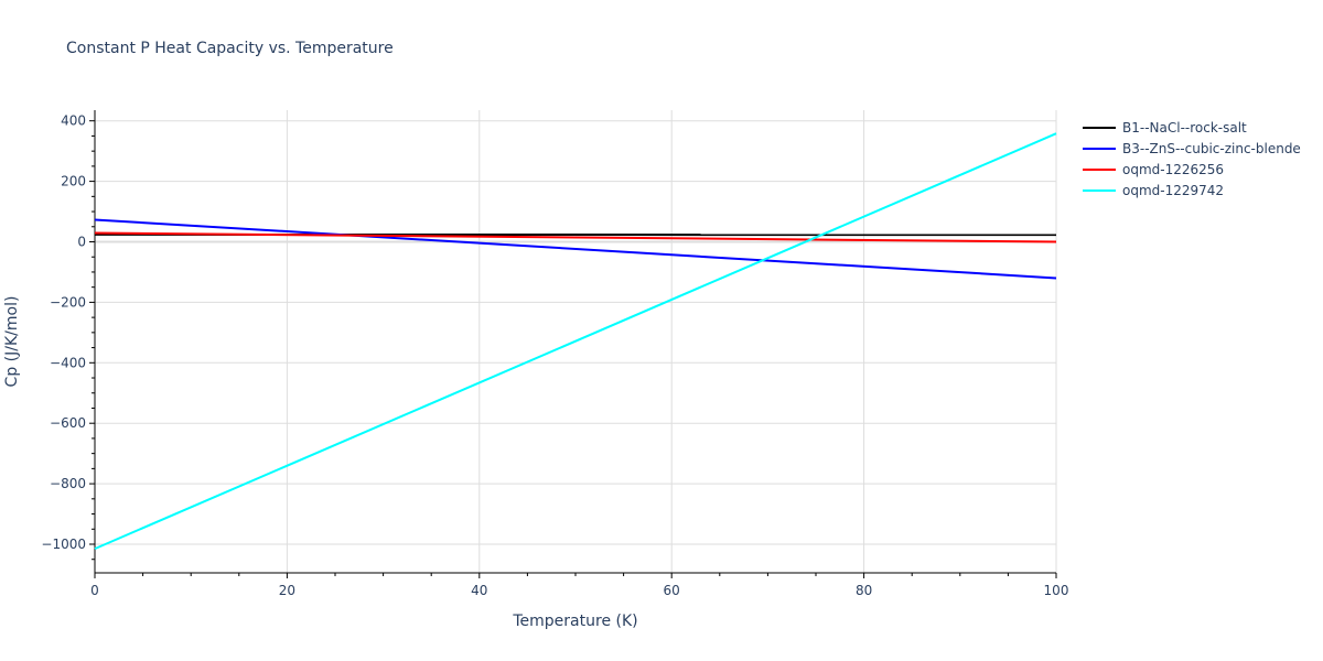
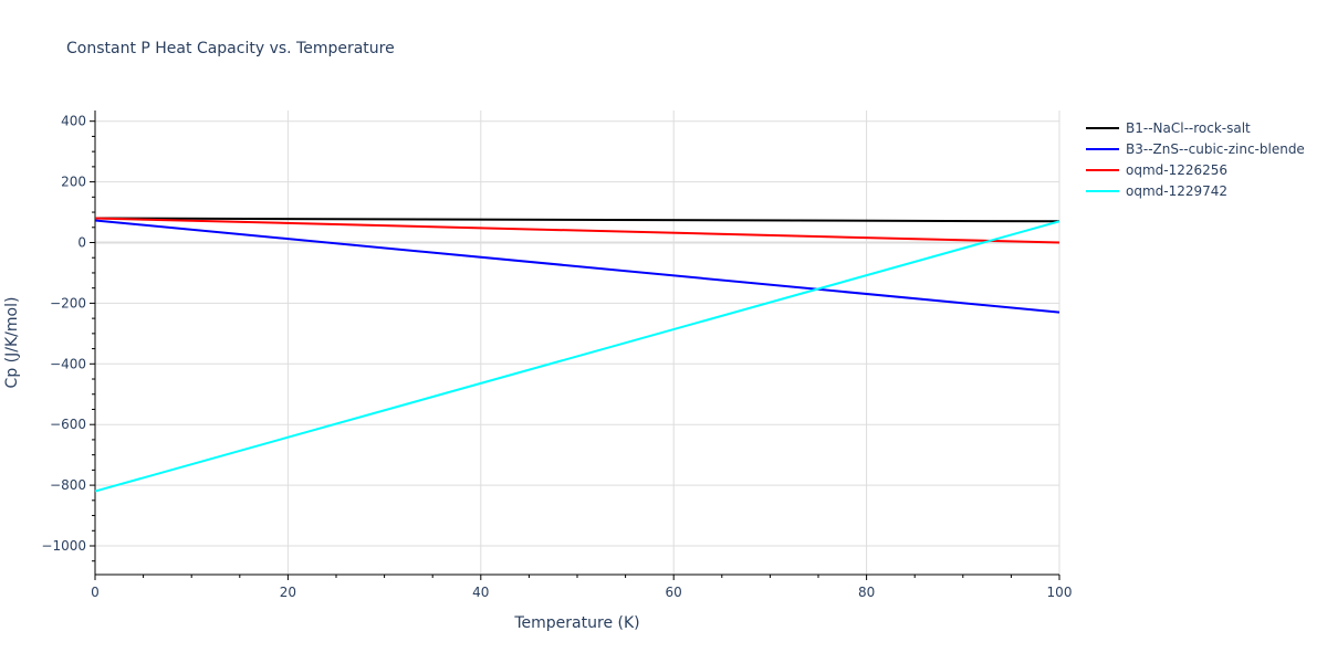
B1--NaCl--rock-salt/0: 20 -> 80
oqmd-1226256/0: 30 -> 80
oqmd-1229742/0: -1020 -> -820
B1--NaCl--rock-salt/100: 20 -> 70
B3--ZnS--cubic-zinc-blende/100: -120 -> -230
oqmd-1229742/100: 360 -> 70
